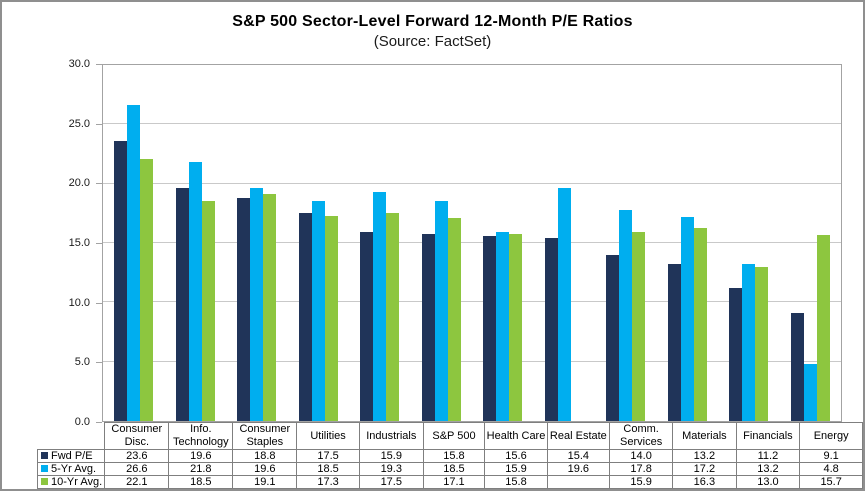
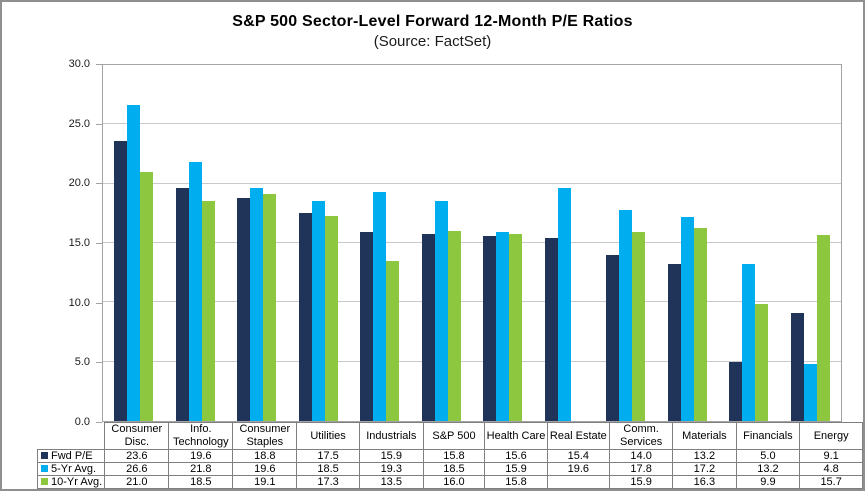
10-Yr Avg./Consumer Disc.: 22.1 -> 21.0
10-Yr Avg./Industrials: 17.5 -> 13.5
10-Yr Avg./S&P 500: 17.1 -> 16.0
Fwd P/E/Financials: 11.2 -> 5.0
10-Yr Avg./Financials: 13.0 -> 9.9
